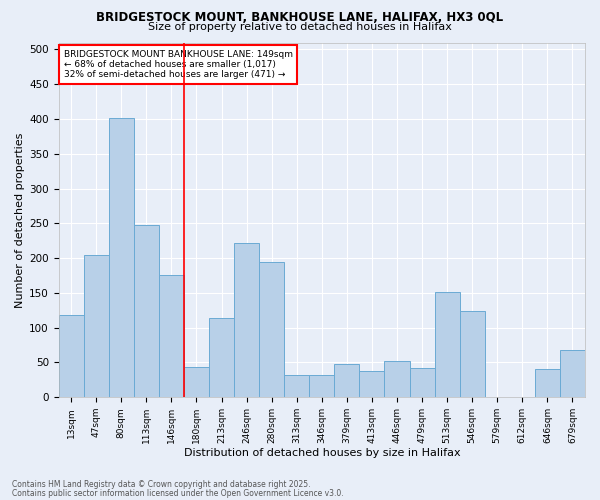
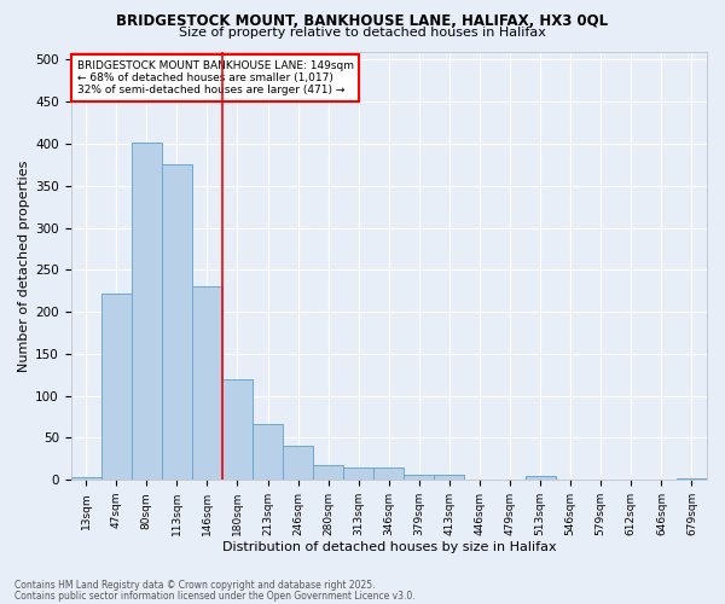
13sqm: 118 -> 3
47sqm: 204 -> 222
113sqm: 248 -> 376
146sqm: 176 -> 230
180sqm: 44 -> 120
213sqm: 114 -> 67
246sqm: 222 -> 40
280sqm: 194 -> 17
313sqm: 32 -> 15
346sqm: 32 -> 14
379sqm: 48 -> 6
413sqm: 38 -> 6
446sqm: 52 -> 1
479sqm: 42 -> 1
513sqm: 152 -> 5
546sqm: 124 -> 1
646sqm: 40 -> 1
679sqm: 68 -> 2
